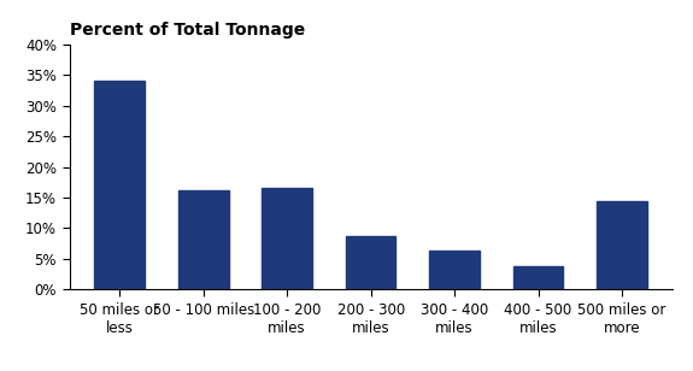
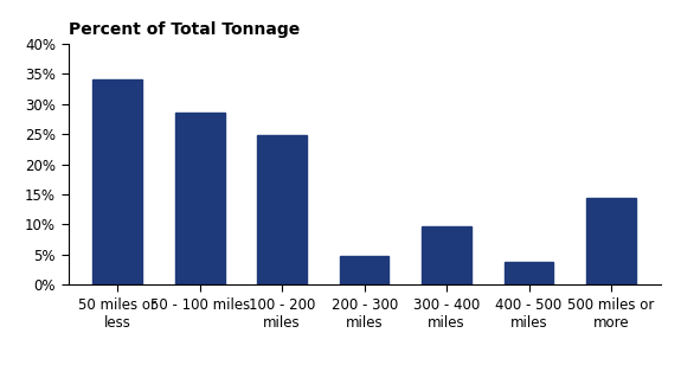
50 - 100 miles: 16.1% -> 28.6%
100 - 200 miles: 16.6% -> 24.8%
200 - 300 miles: 8.7% -> 4.8%
300 - 400 miles: 6.3% -> 9.6%
